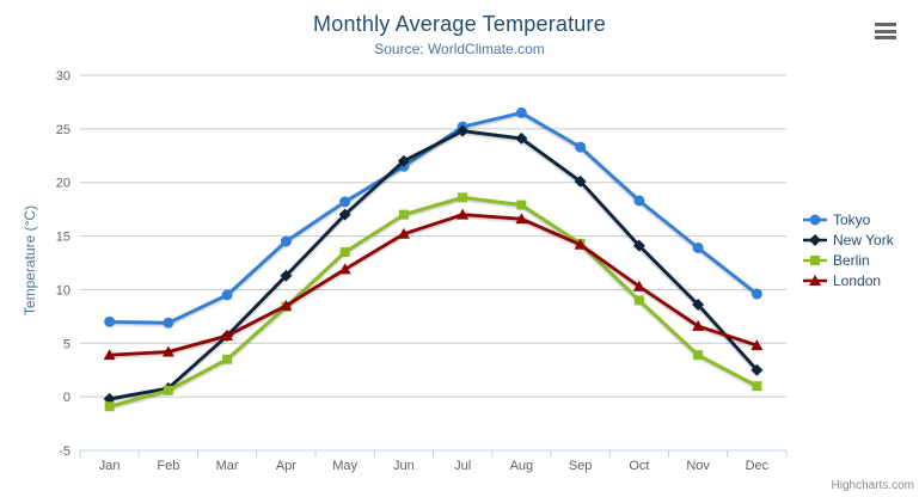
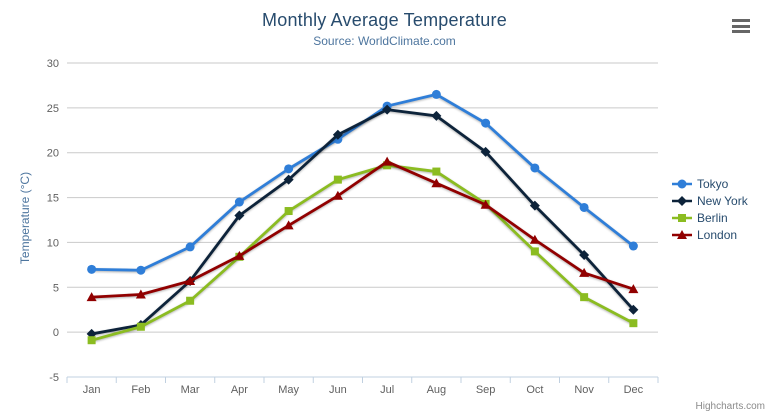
New York/Apr: 11 -> 13
London/Jul: 17 -> 19
